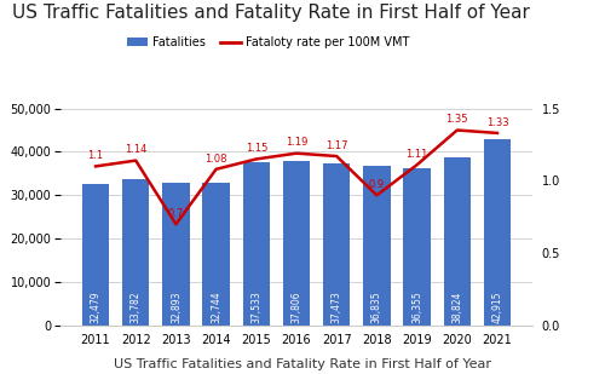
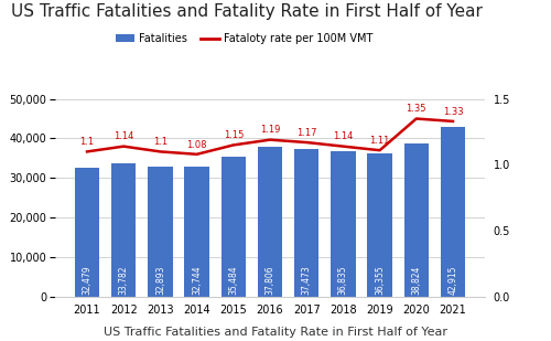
Fataloty rate per 100M VMT/2013: 0.7 -> 1.1
Fatalities/2015: 37,533 -> 35,484
Fataloty rate per 100M VMT/2018: 0.9 -> 1.14
